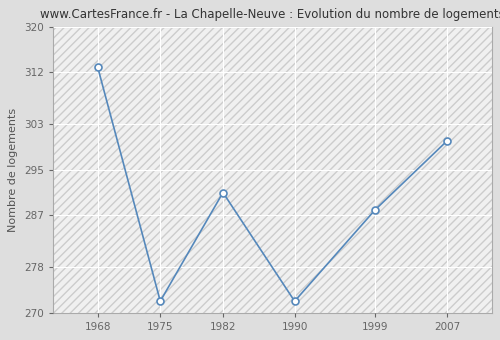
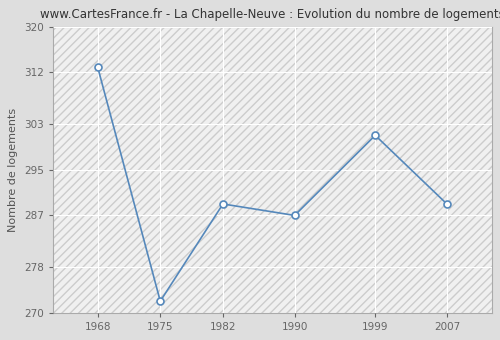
1982: 291 -> 289
1990: 272 -> 287
1999: 288 -> 301
2007: 300 -> 289
